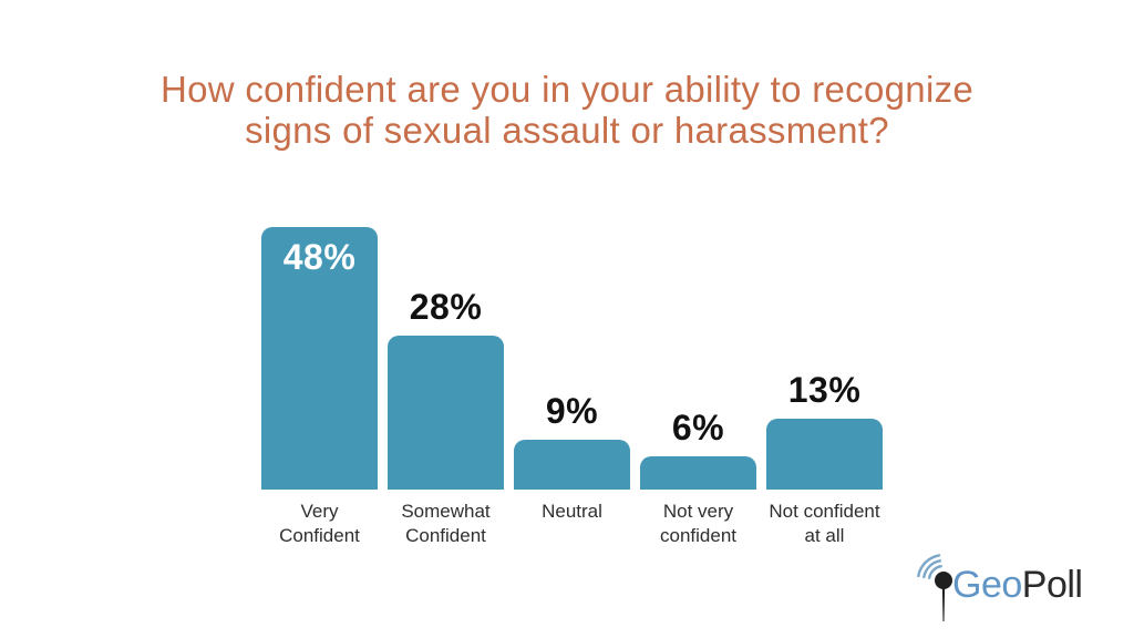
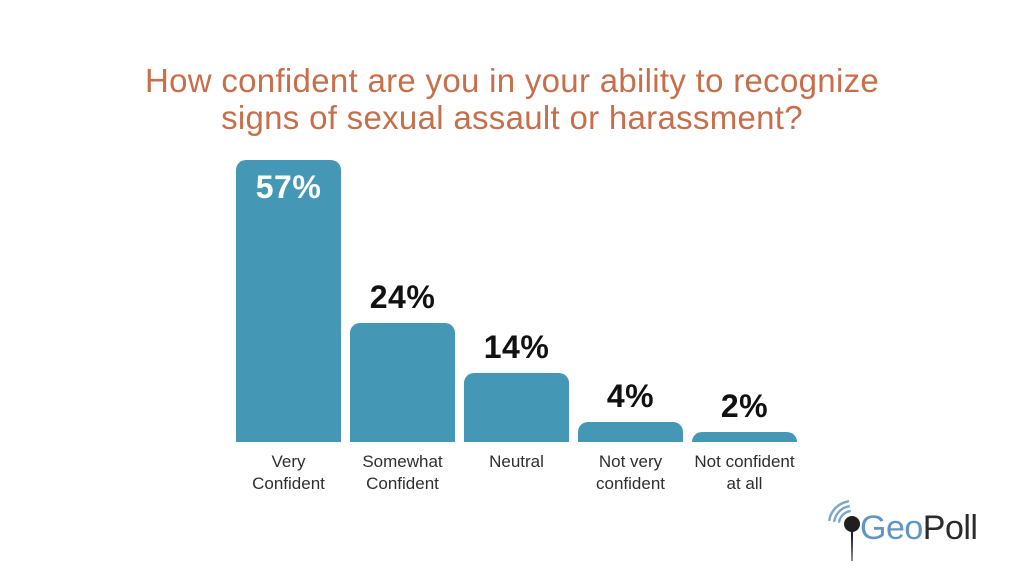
Very Confident: 48% -> 57%
Somewhat Confident: 28% -> 24%
Neutral: 9% -> 14%
Not very confident: 6% -> 4%
Not confident at all: 13% -> 2%
